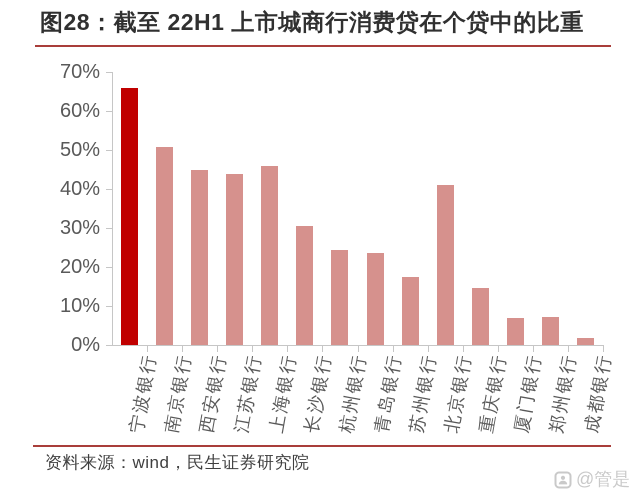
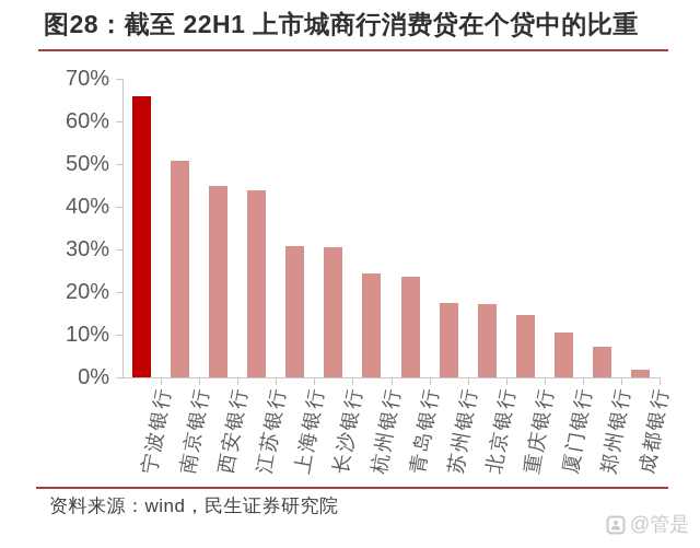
上海银行: 46% -> 31%
北京银行: 41% -> 17%
厦门银行: 7% -> 10%
